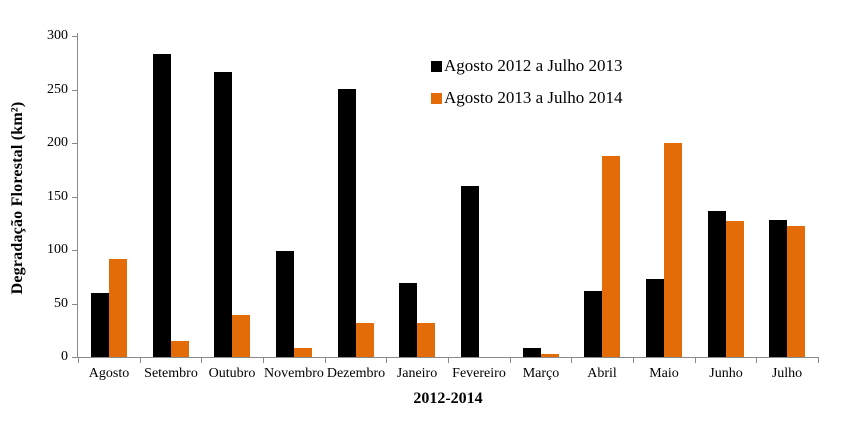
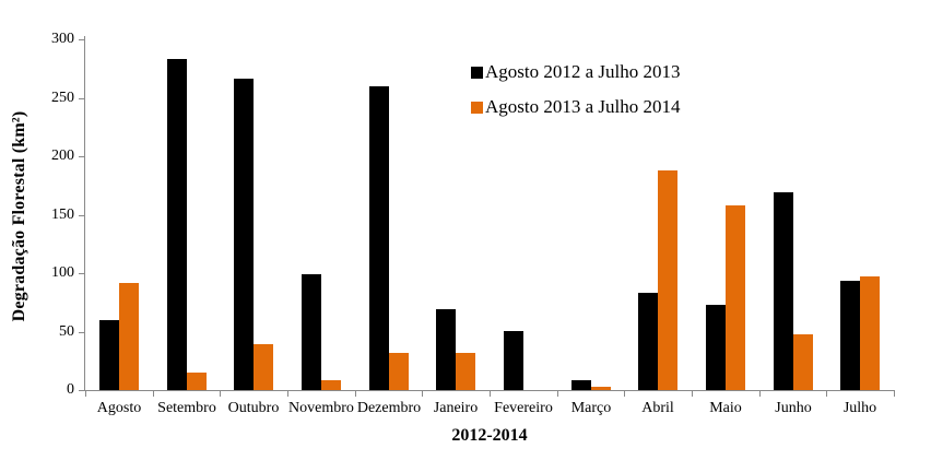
Agosto 2012 a Julho 2013/Dezembro: 250 -> 260
Agosto 2012 a Julho 2013/Fevereiro: 160 -> 50
Agosto 2012 a Julho 2013/Abril: 62 -> 83
Agosto 2013 a Julho 2014/Maio: 200 -> 158
Agosto 2012 a Julho 2013/Junho: 136 -> 169
Agosto 2013 a Julho 2014/Junho: 127 -> 48
Agosto 2012 a Julho 2013/Julho: 128 -> 93
Agosto 2013 a Julho 2014/Julho: 122 -> 97
